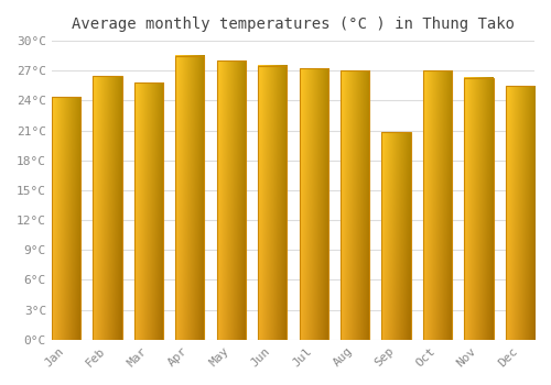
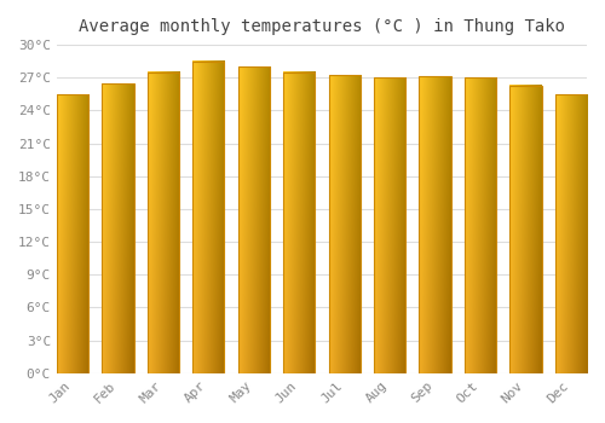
Jan: 24.4°C -> 25.5°C
Mar: 25.8°C -> 27.5°C
Sep: 20.8°C -> 27.1°C
